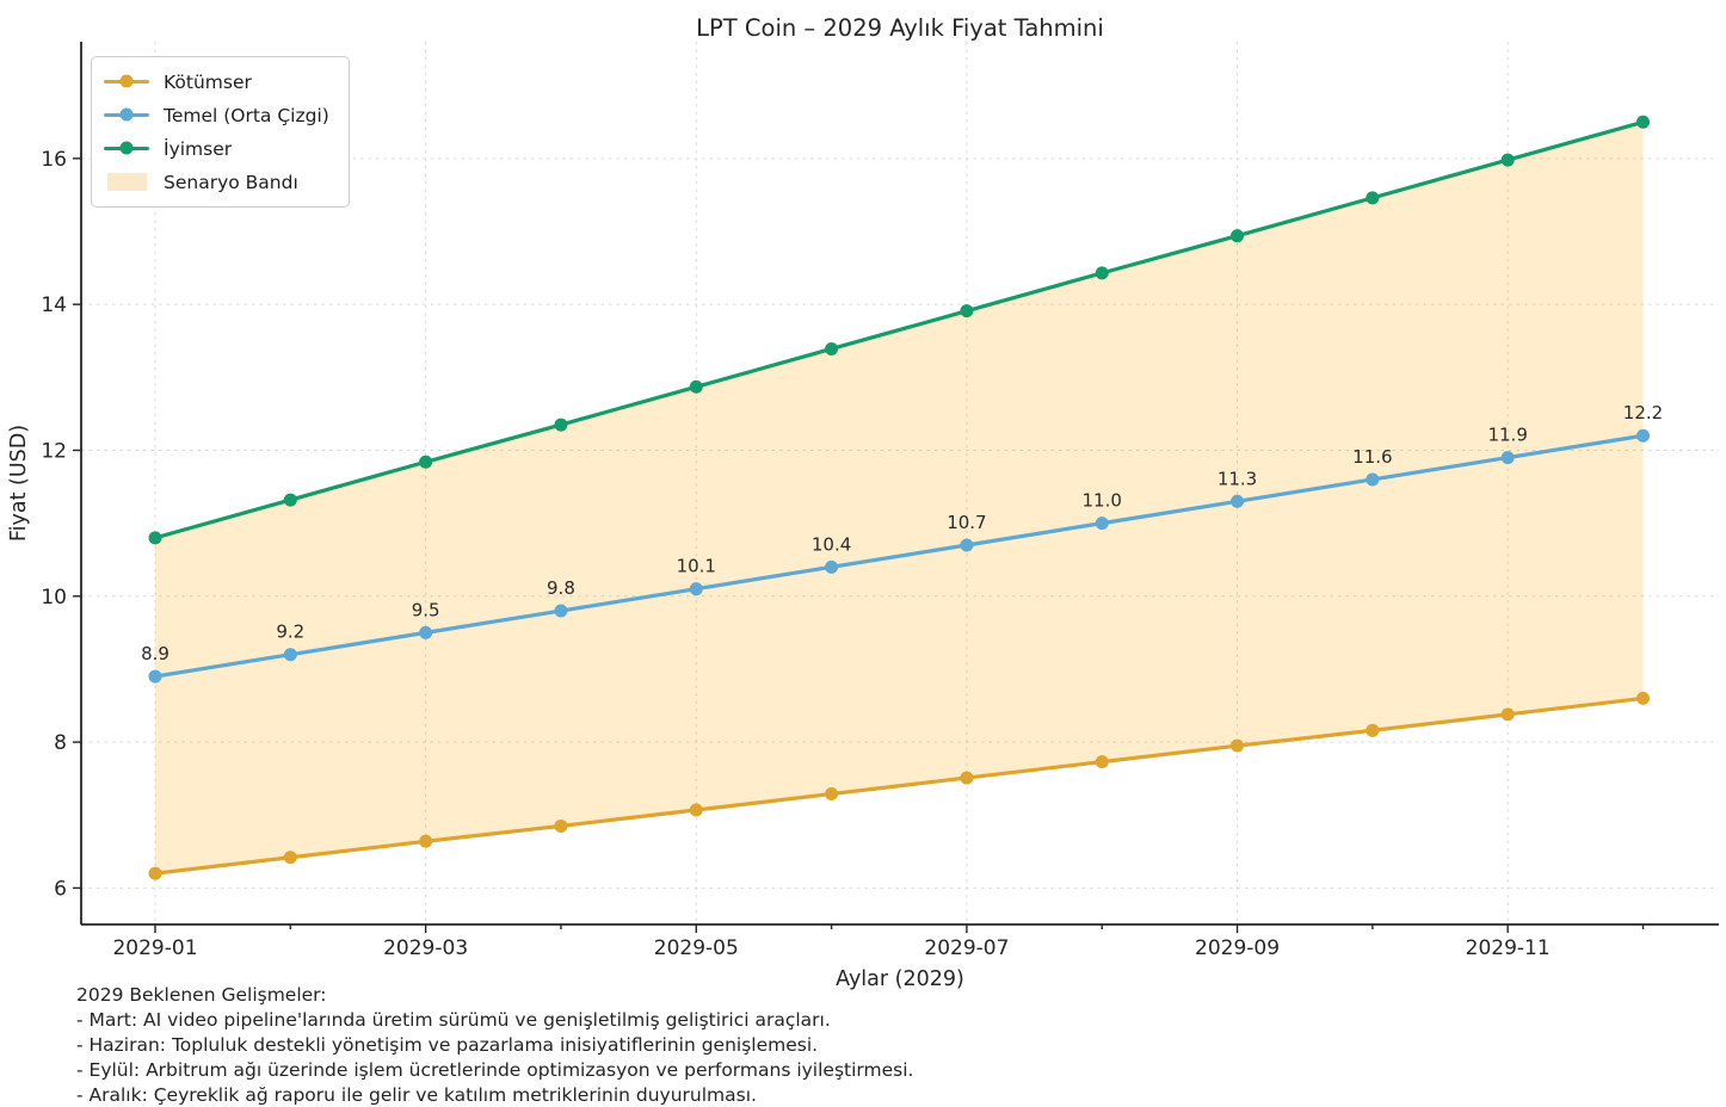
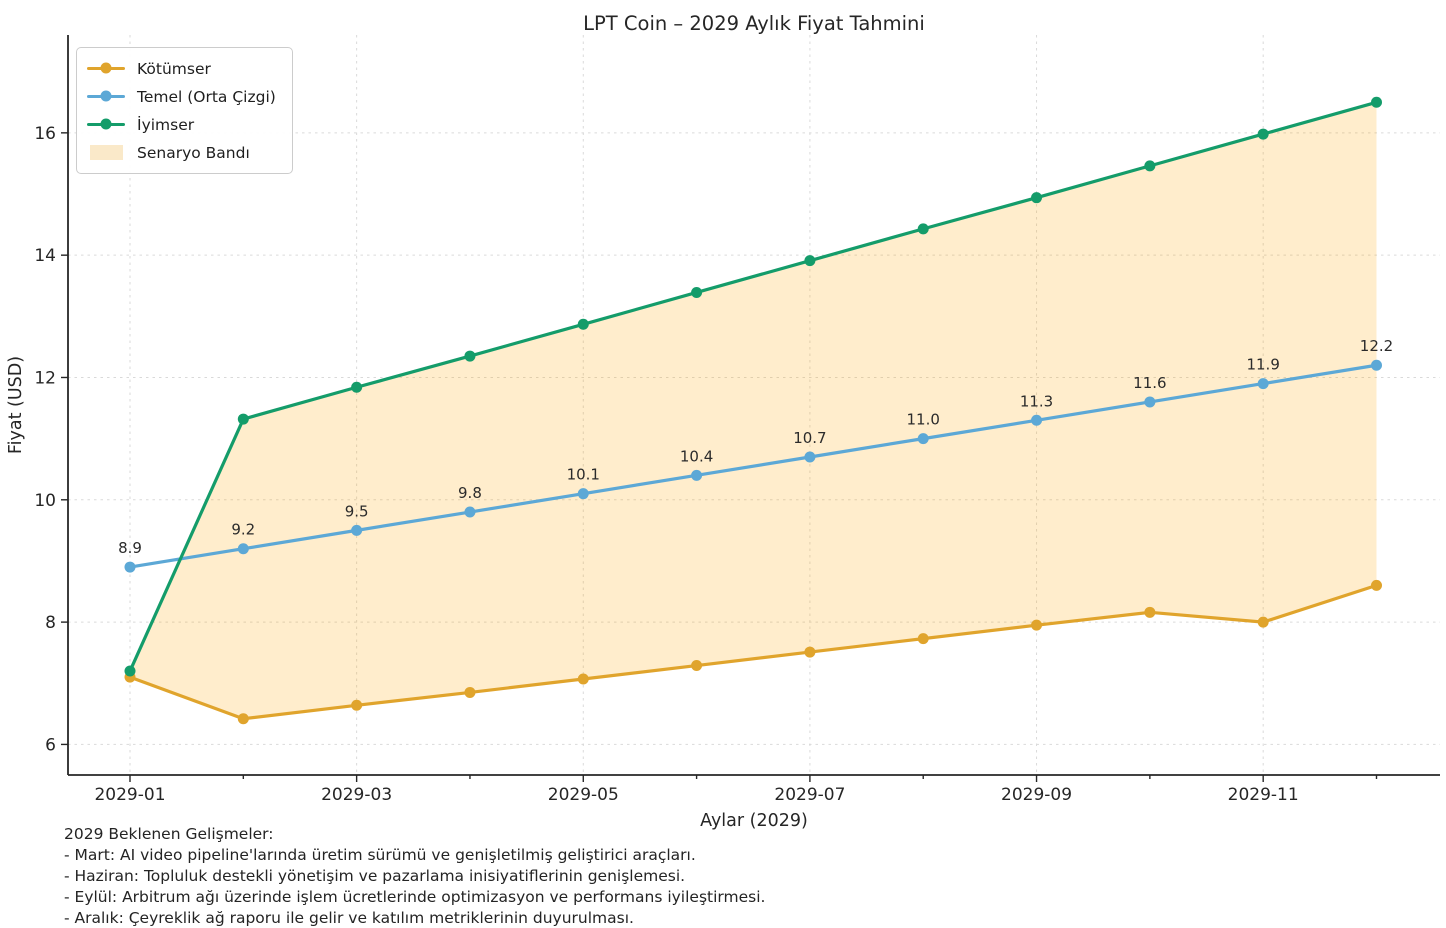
Kötümser/2029-01: 6.2 -> 7.1
İyimser/2029-01: 10.8 -> 7.2
Kötümser/2029-11: 8.4 -> 8.0
